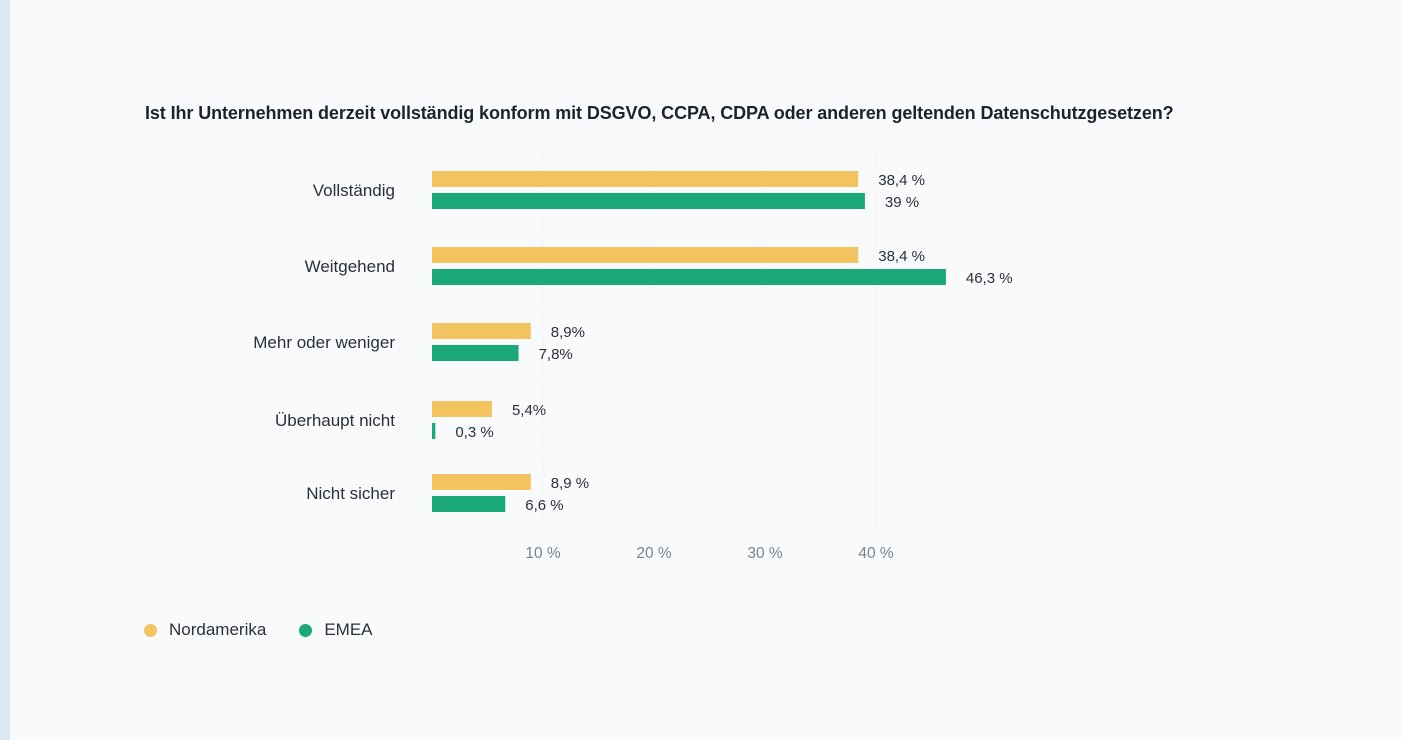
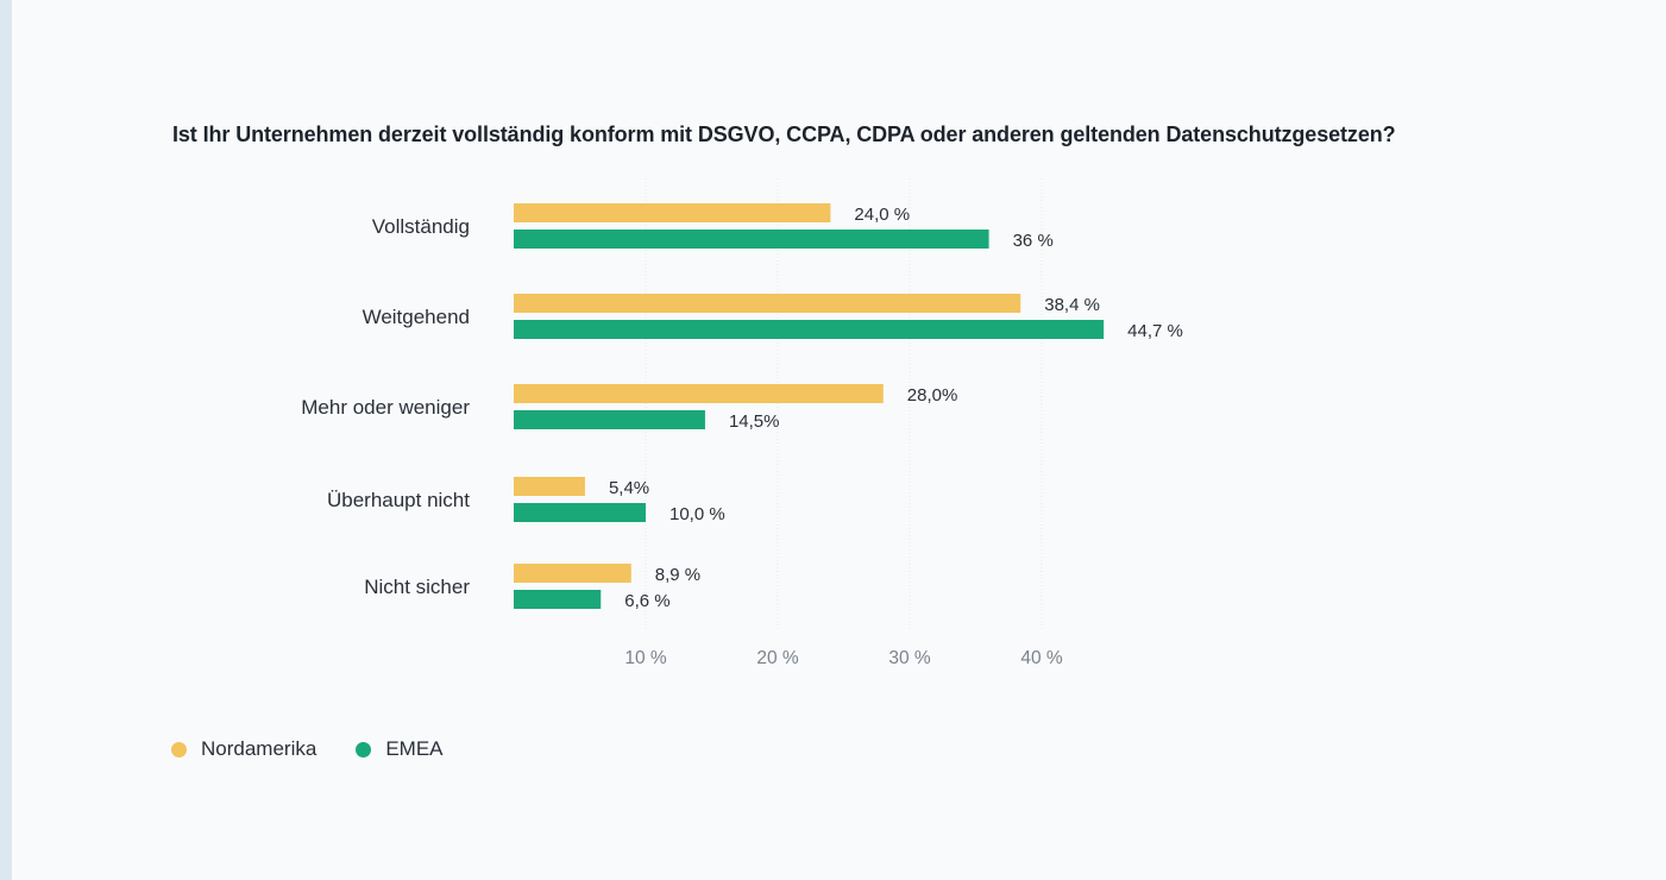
Nordamerika/Vollständig: 38,4 -> 24,0
EMEA/Vollständig: 39 -> 36
EMEA/Weitgehend: 46,3 -> 44,7
Nordamerika/Mehr oder weniger: 8,9% -> 28,0%
EMEA/Mehr oder weniger: 7,8% -> 14,5%
EMEA/Überhaupt nicht: 0,3 -> 10,0
